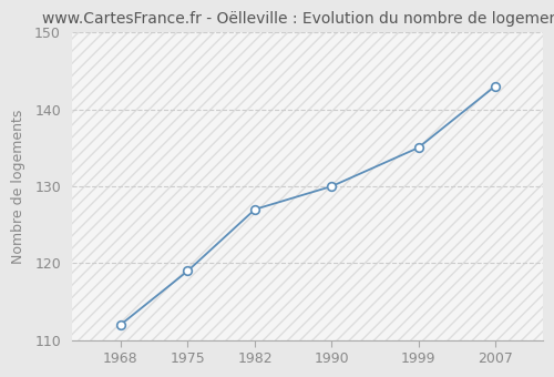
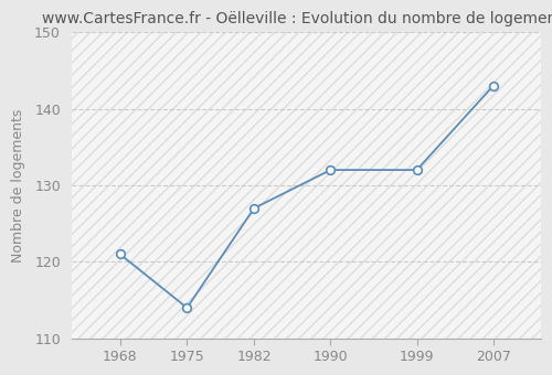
1968: 112 -> 121
1975: 119 -> 114
1990: 130 -> 132
1999: 135 -> 132
